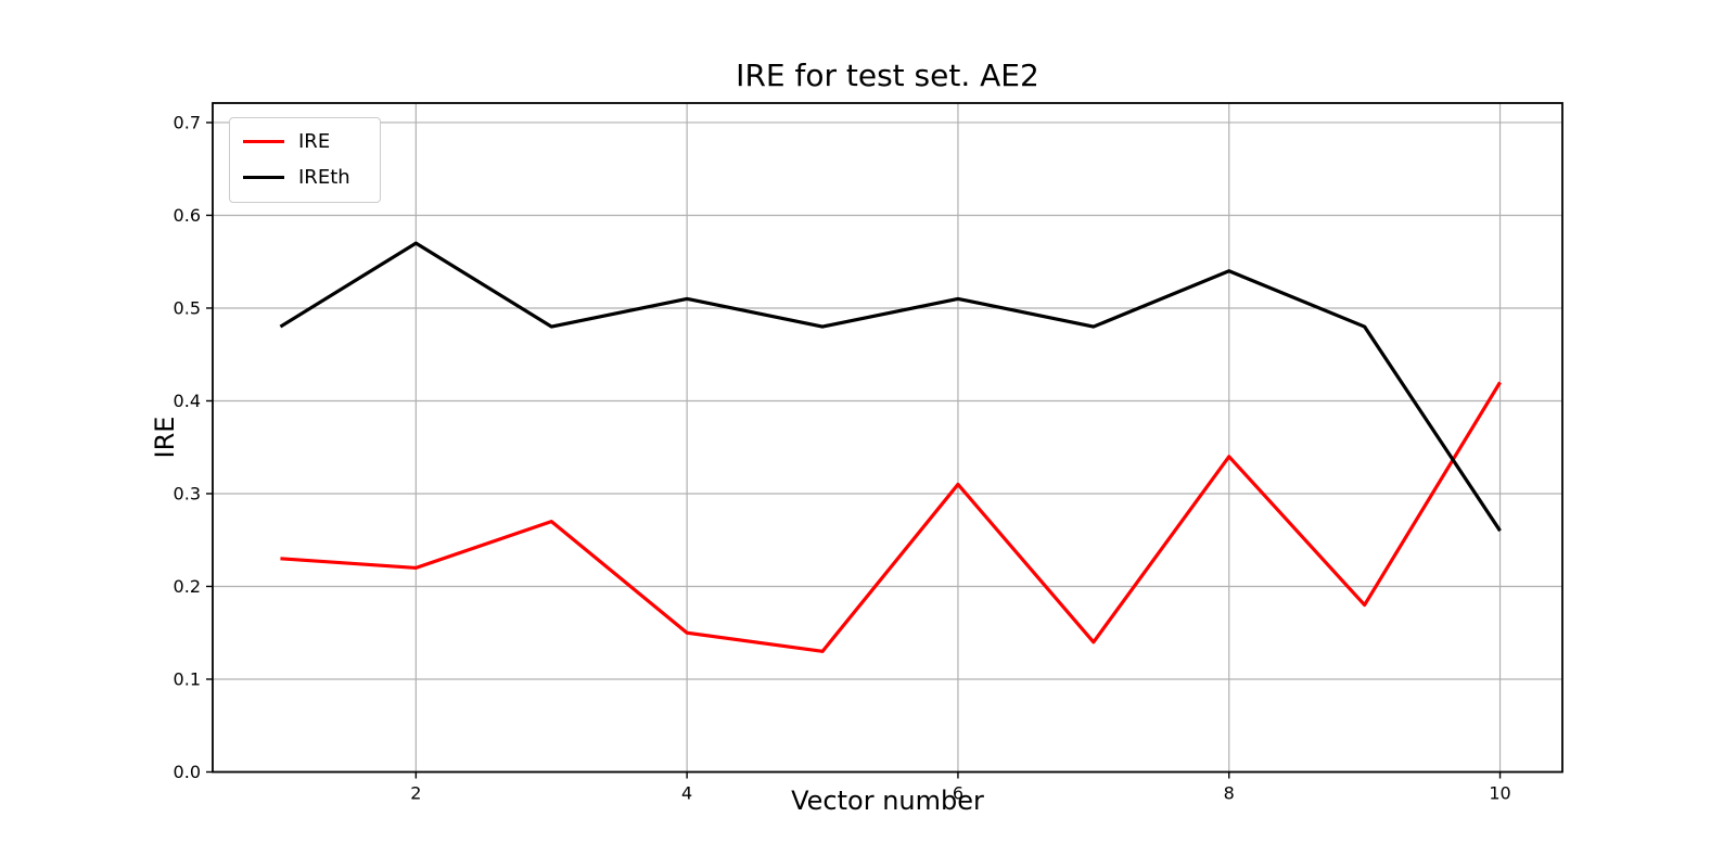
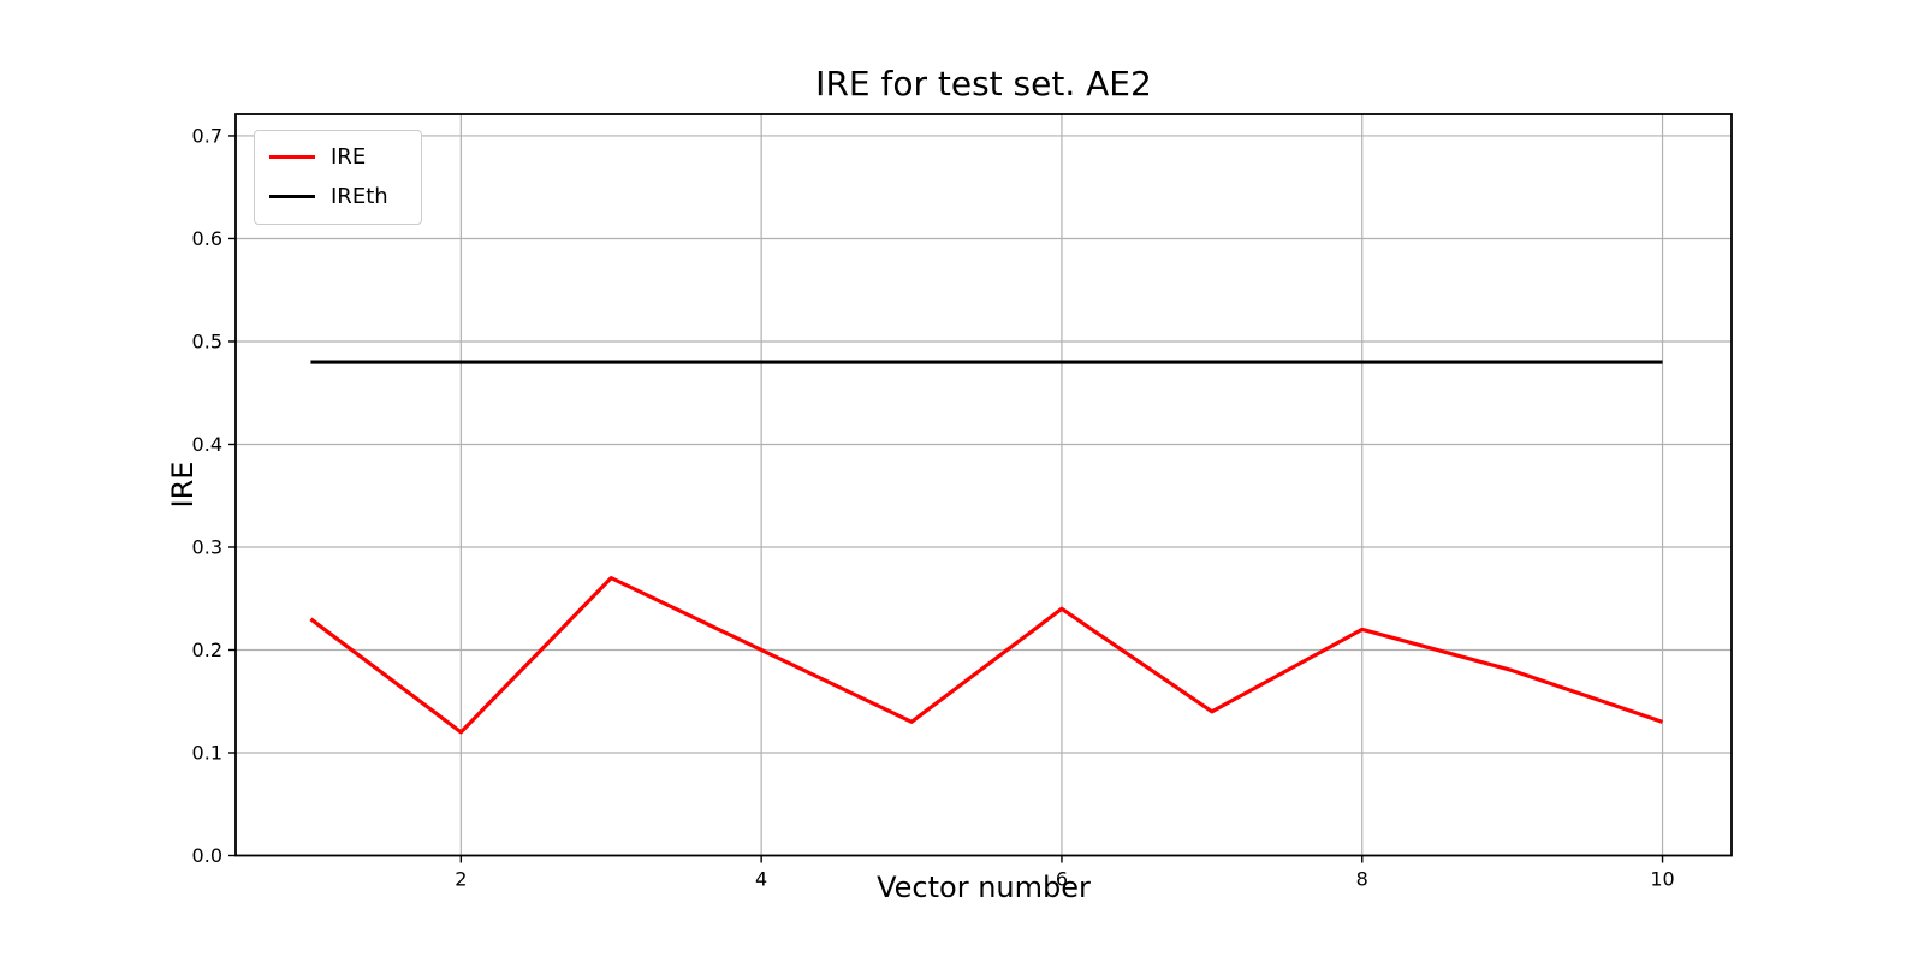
IRE/2: 0.22 -> 0.12
IREth/2: 0.57 -> 0.48
IRE/4: 0.15 -> 0.20
IREth/4: 0.51 -> 0.48
IRE/6: 0.31 -> 0.24
IREth/6: 0.51 -> 0.48
IRE/8: 0.34 -> 0.22
IREth/8: 0.54 -> 0.48
IRE/10: 0.42 -> 0.13
IREth/10: 0.26 -> 0.48
